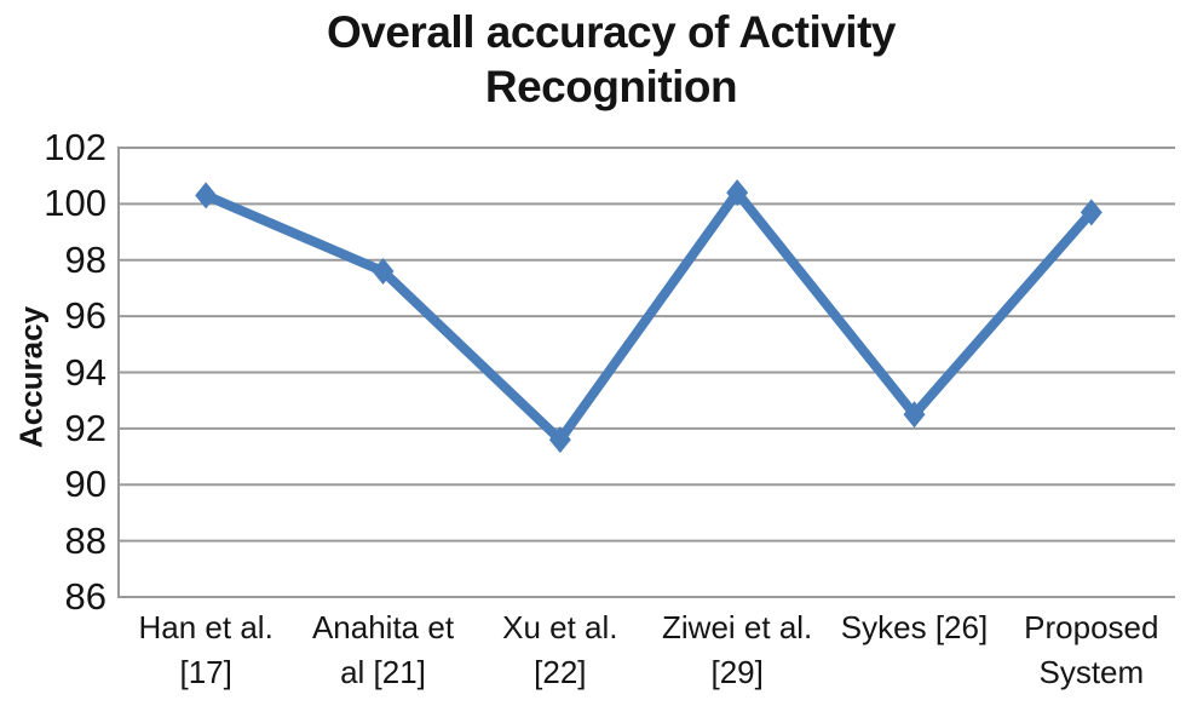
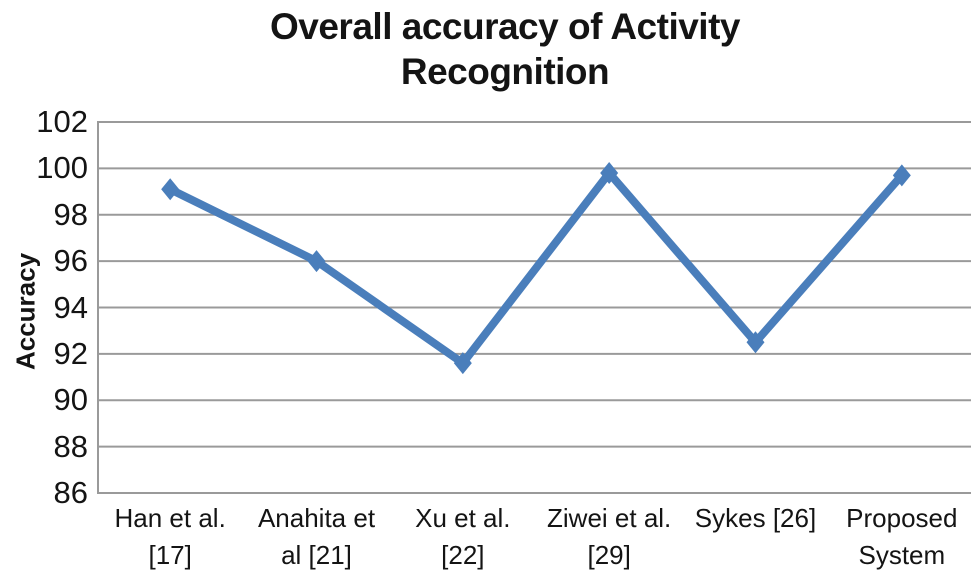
Han et al. [17]: 100.3 -> 99.1
Anahita et al [21]: 97.6 -> 96.0
Ziwei et al. [29]: 100.4 -> 99.8
